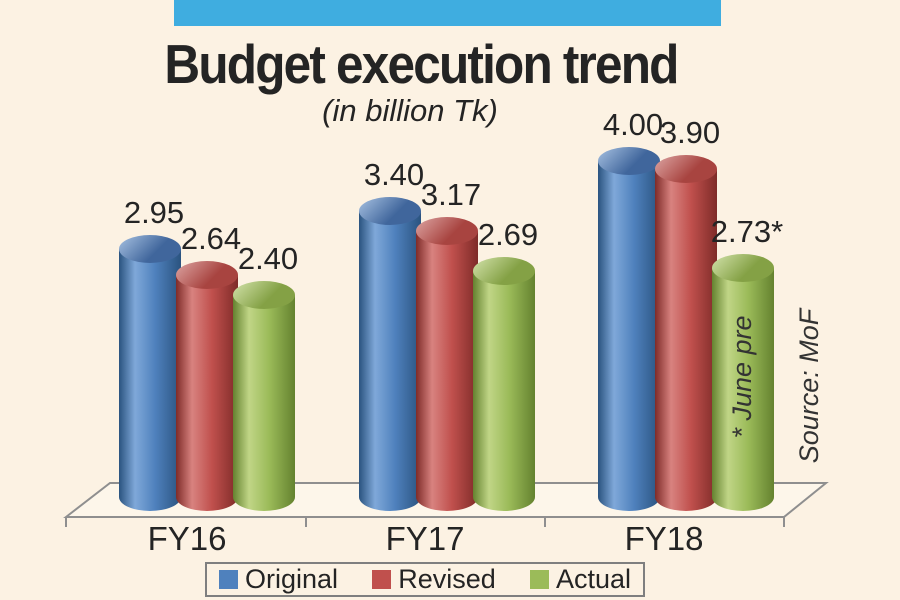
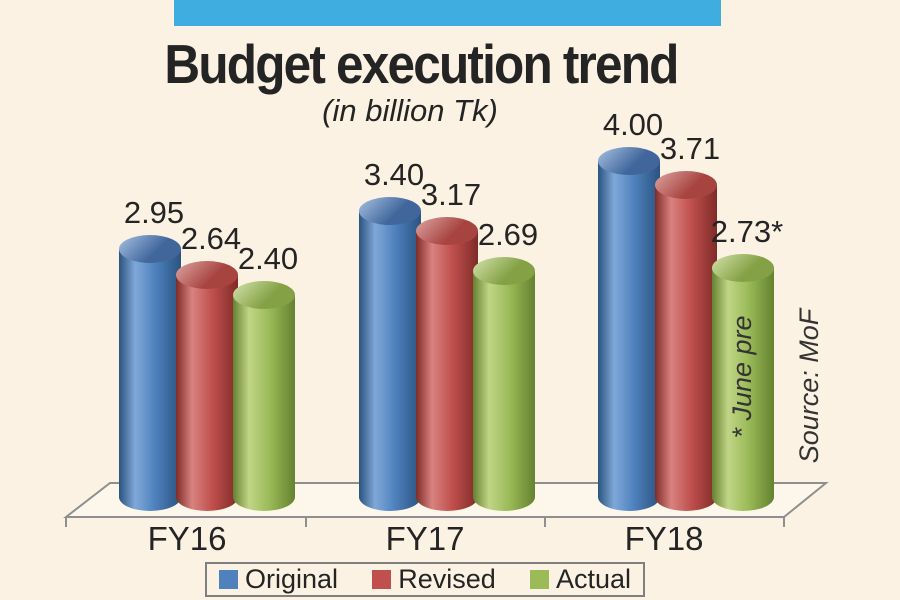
Revised/FY18: 3.90 -> 3.71
